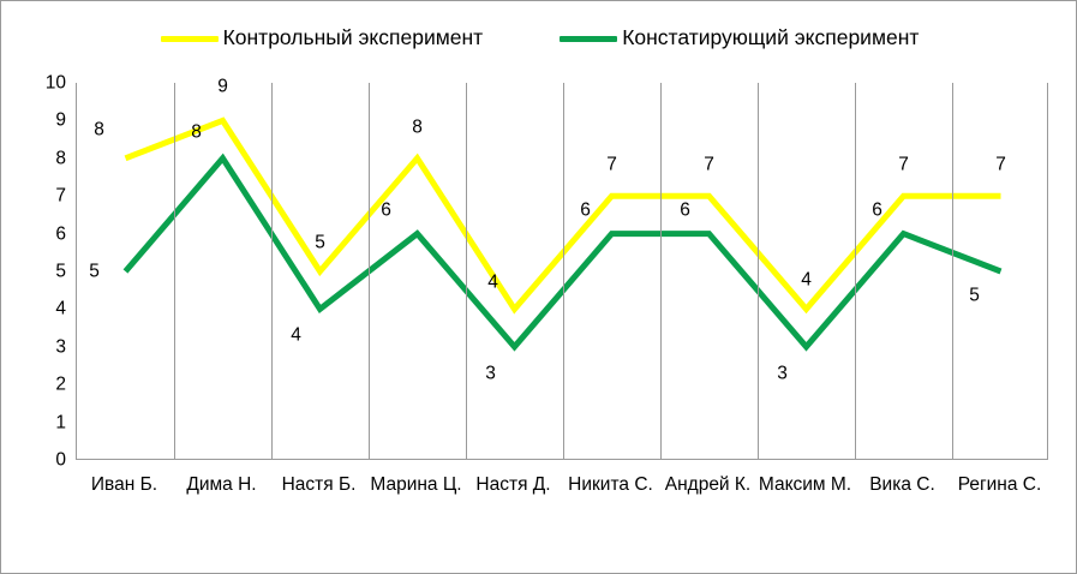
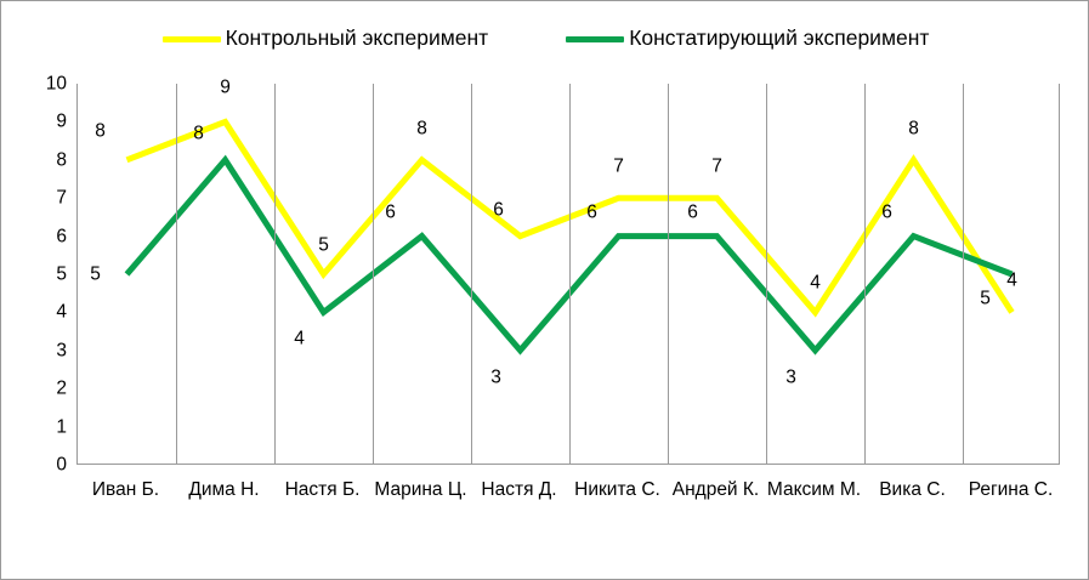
Контрольный эксперимент/Настя Д.: 4 -> 6
Контрольный эксперимент/Вика С.: 7 -> 8
Контрольный эксперимент/Регина С.: 7 -> 4
